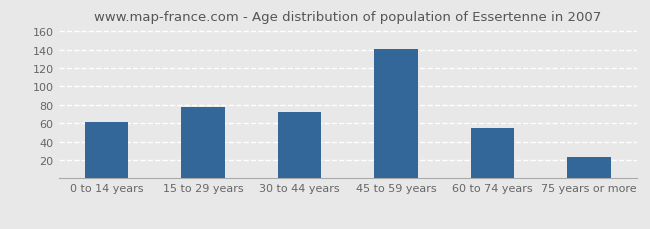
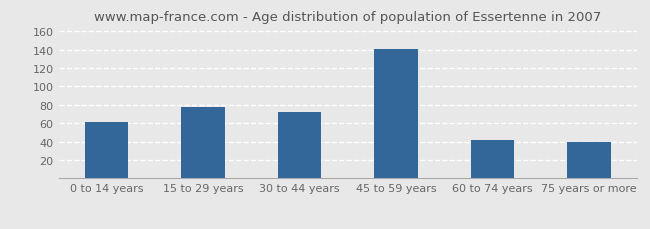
60 to 74 years: 55 -> 42
75 years or more: 23 -> 40
